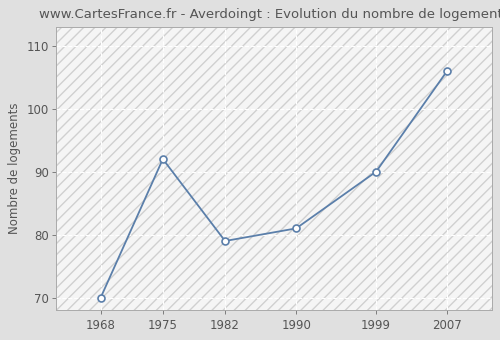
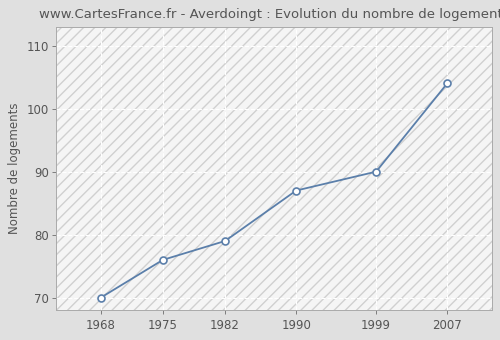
1975: 92 -> 76
1990: 81 -> 87
2007: 106 -> 104
